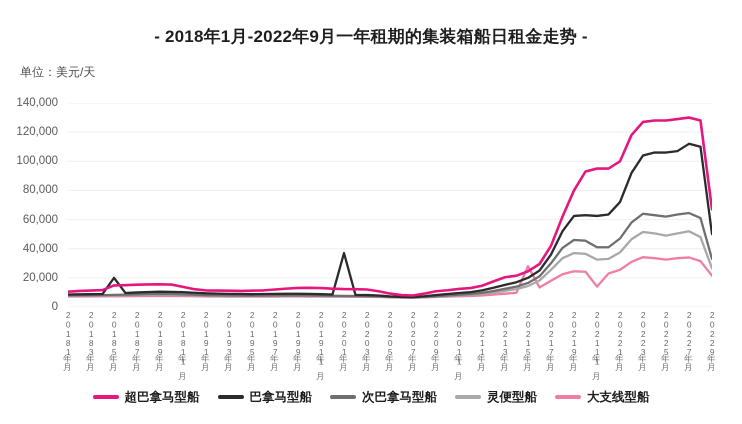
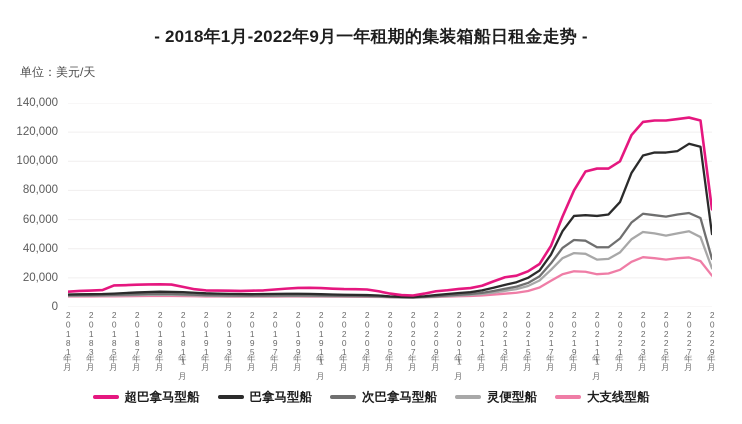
巴拿马型船/2018年5月: 20000 -> 9000
巴拿马型船/2020年1月: 37000 -> 8000
大支线型船/2021年5月: 28000 -> 11000
大支线型船/2021年11月: 14000 -> 22000
